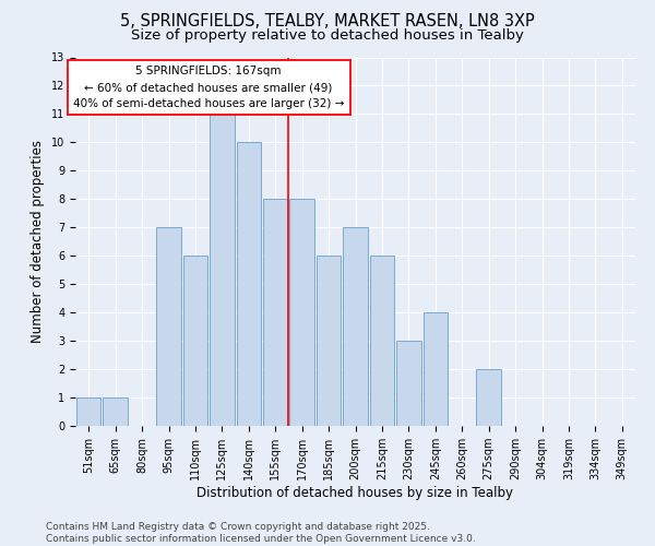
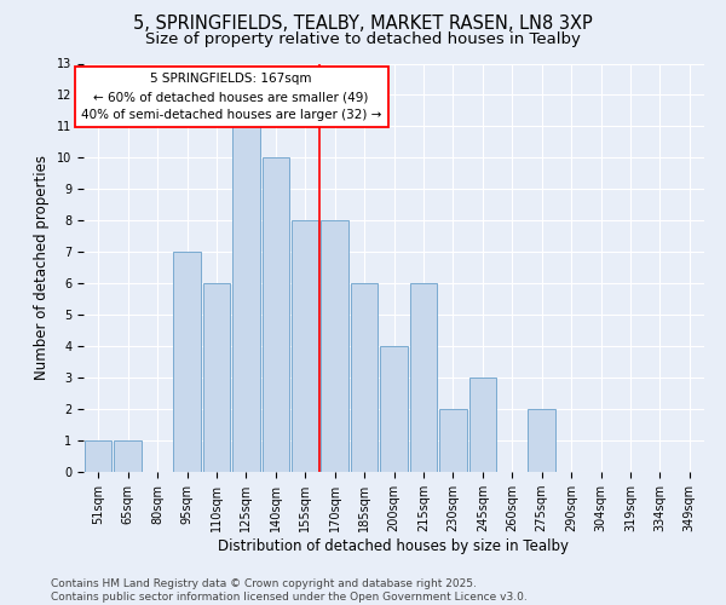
200sqm: 7 -> 4
230sqm: 3 -> 2
245sqm: 4 -> 3
